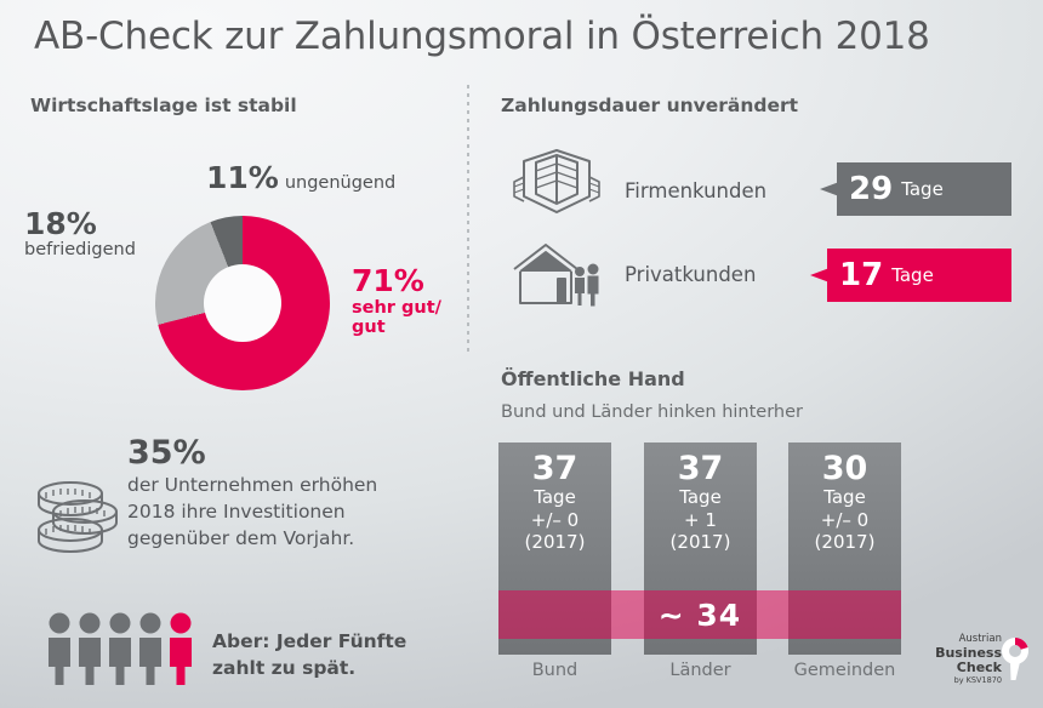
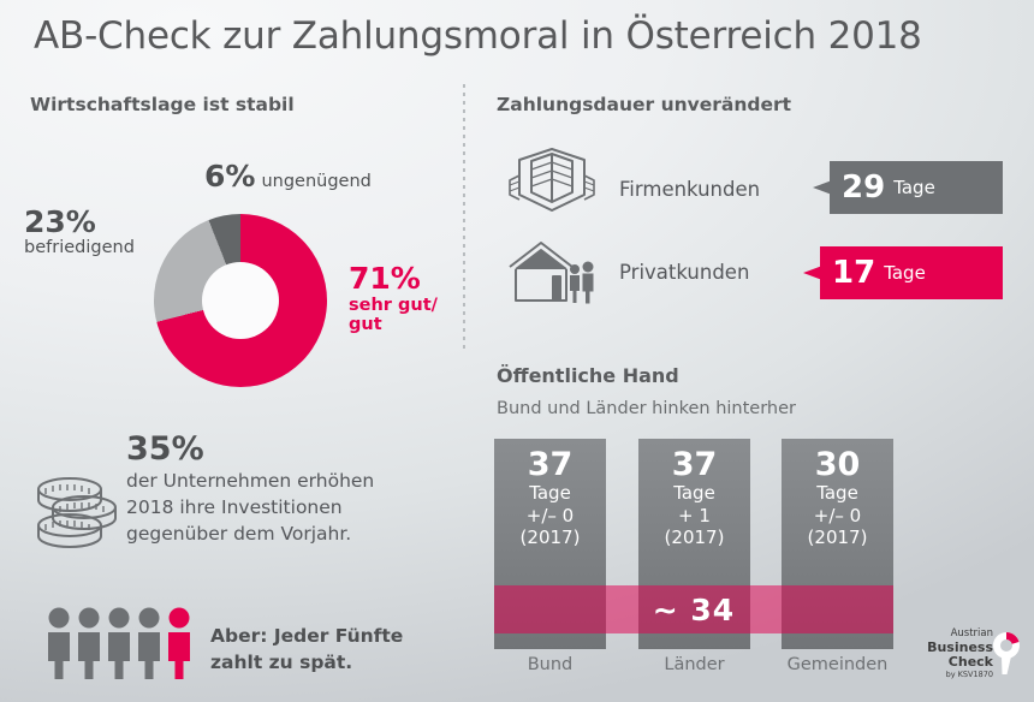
Wirtschaftslage ist stabil/befriedigend: 18% -> 23%
Wirtschaftslage ist stabil/ungenügend: 11% -> 6%
